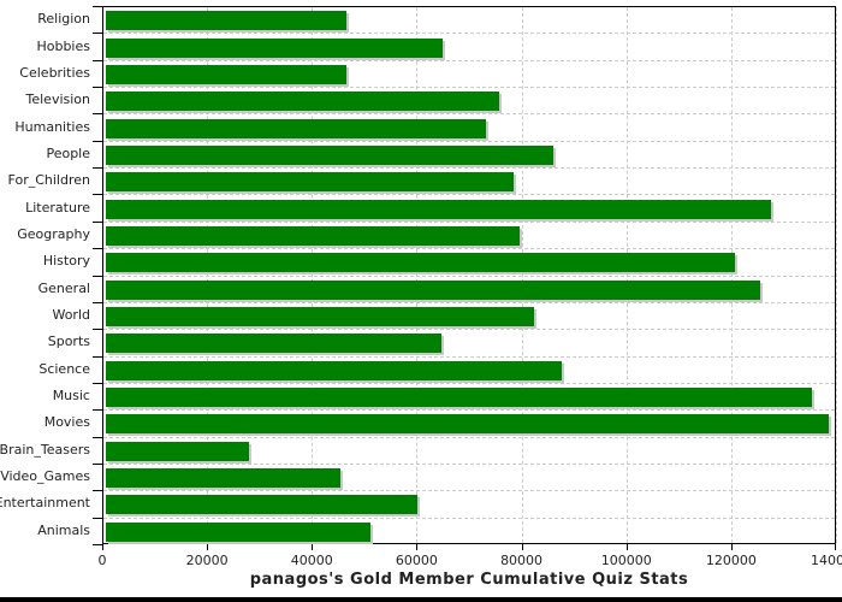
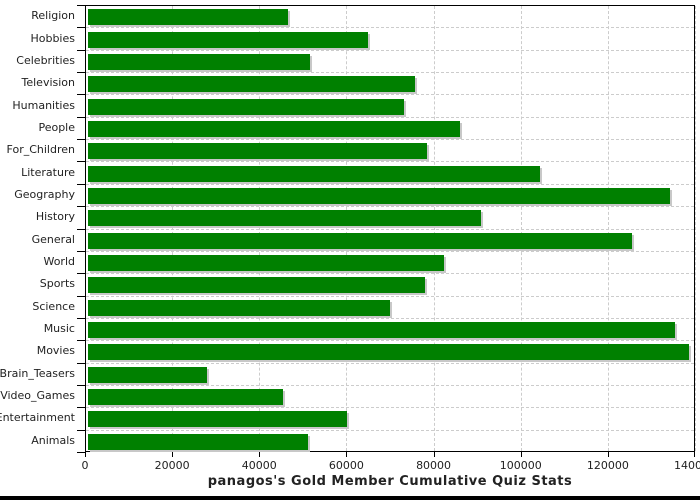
Celebrities: 46000 -> 51000
Literature: 127000 -> 104000
Geography: 79000 -> 134000
History: 120000 -> 90000
Sports: 64000 -> 77000
Science: 87000 -> 69000
